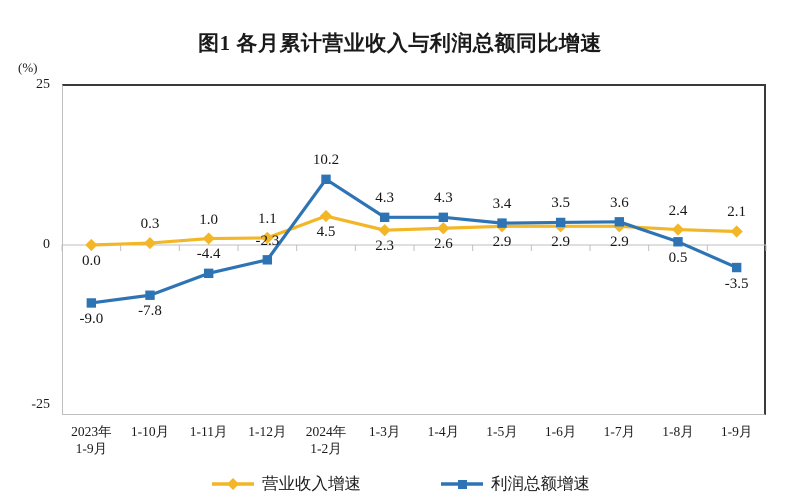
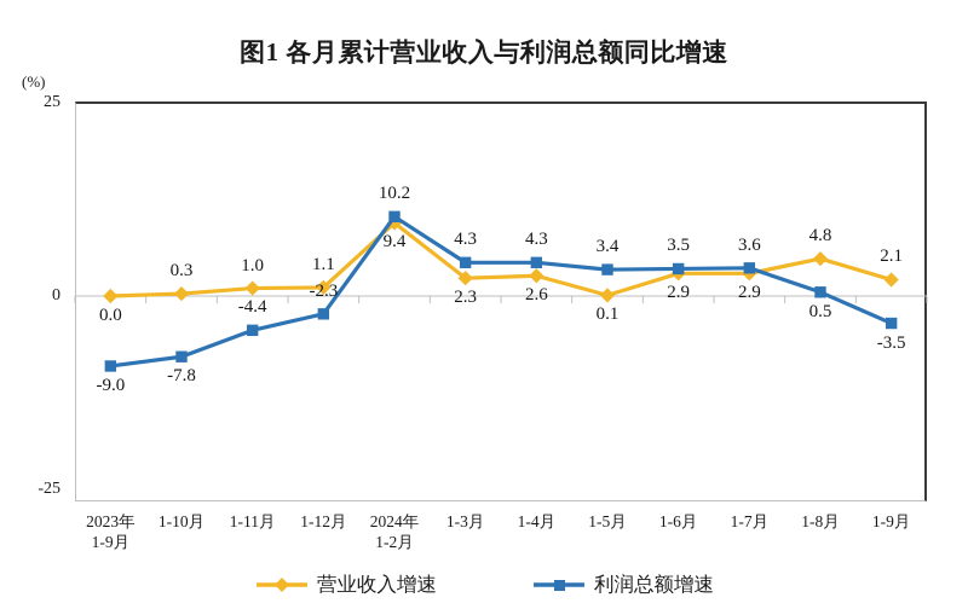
营业收入增速/2024年 1-2月: 4.5 -> 9.4
营业收入增速/1-5月: 2.9 -> 0.1
营业收入增速/1-8月: 2.4 -> 4.8
